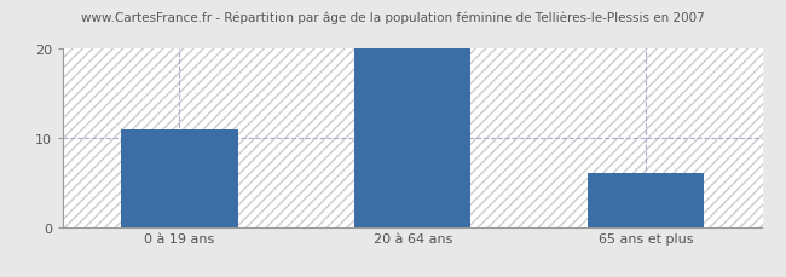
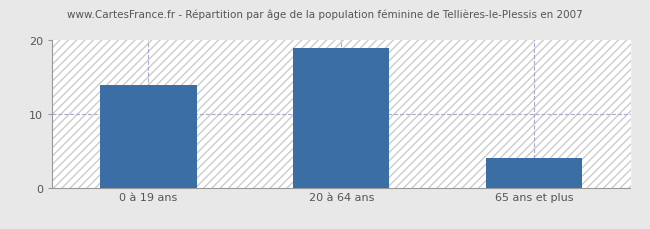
0 à 19 ans: 11 -> 14
20 à 64 ans: 20 -> 19
65 ans et plus: 6 -> 4
